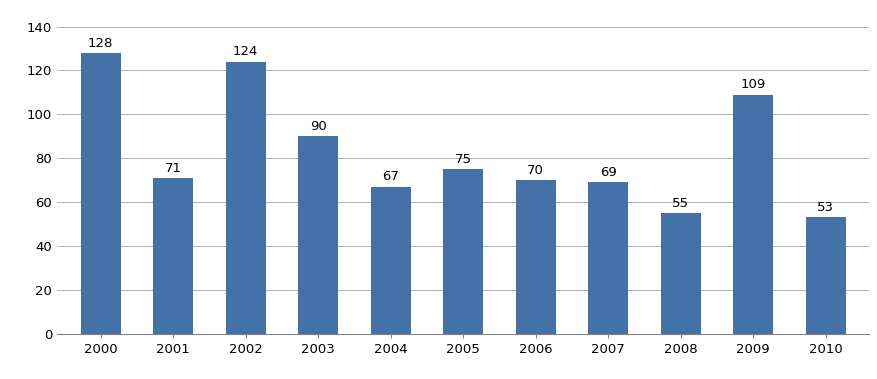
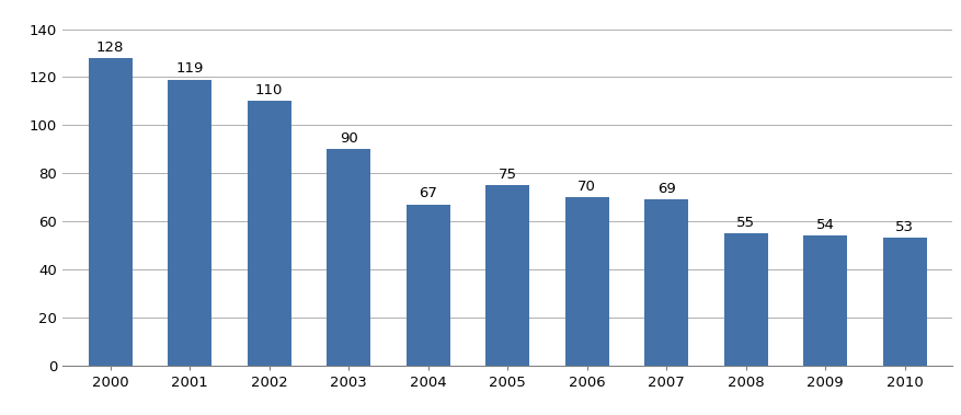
2001: 71 -> 119
2002: 124 -> 110
2009: 109 -> 54
